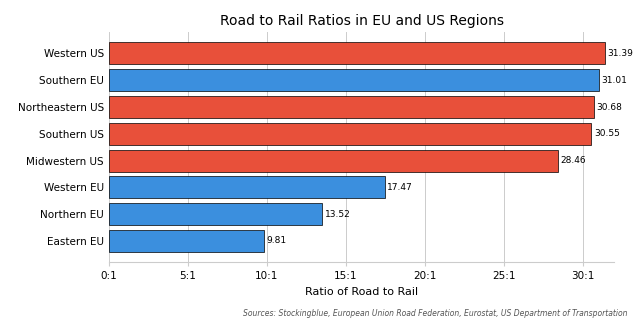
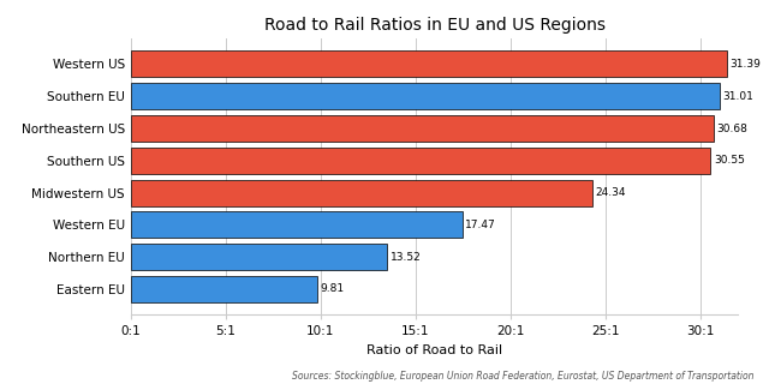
Midwestern US: 28.46 -> 24.34
